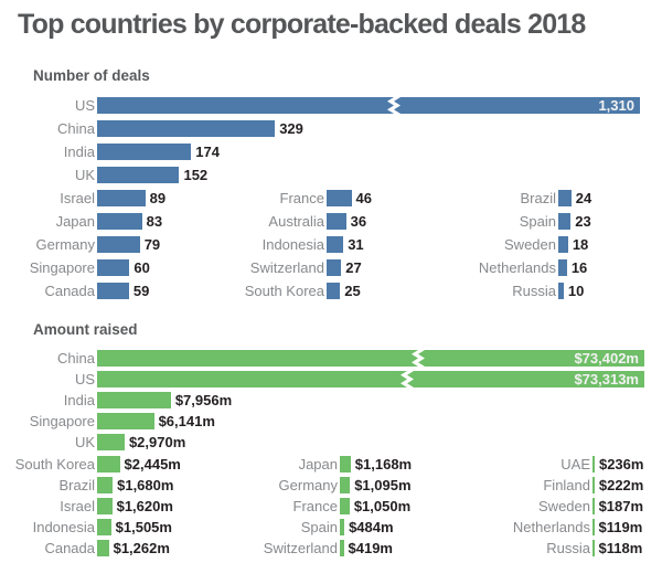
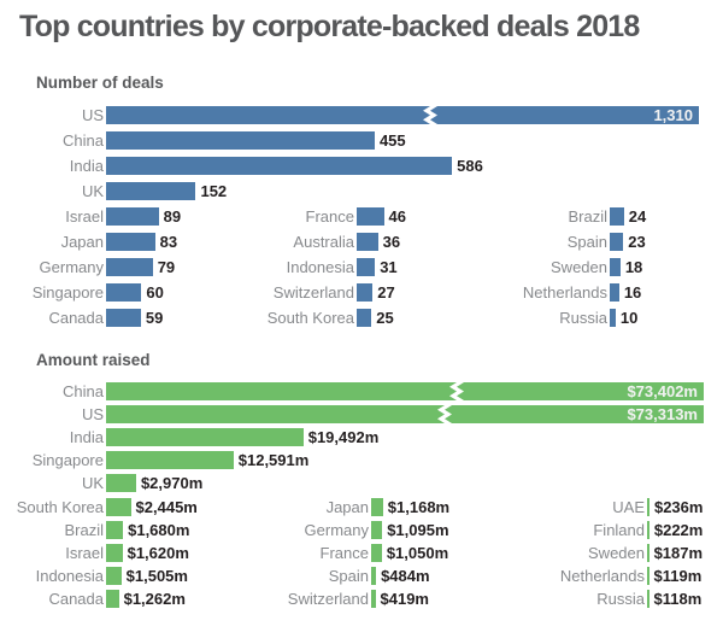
Number of deals/China: 329 -> 455
Number of deals/India: 174 -> 586
Amount raised/India: $7,956m -> $19,492m
Amount raised/Singapore: $6,141m -> $12,591m
